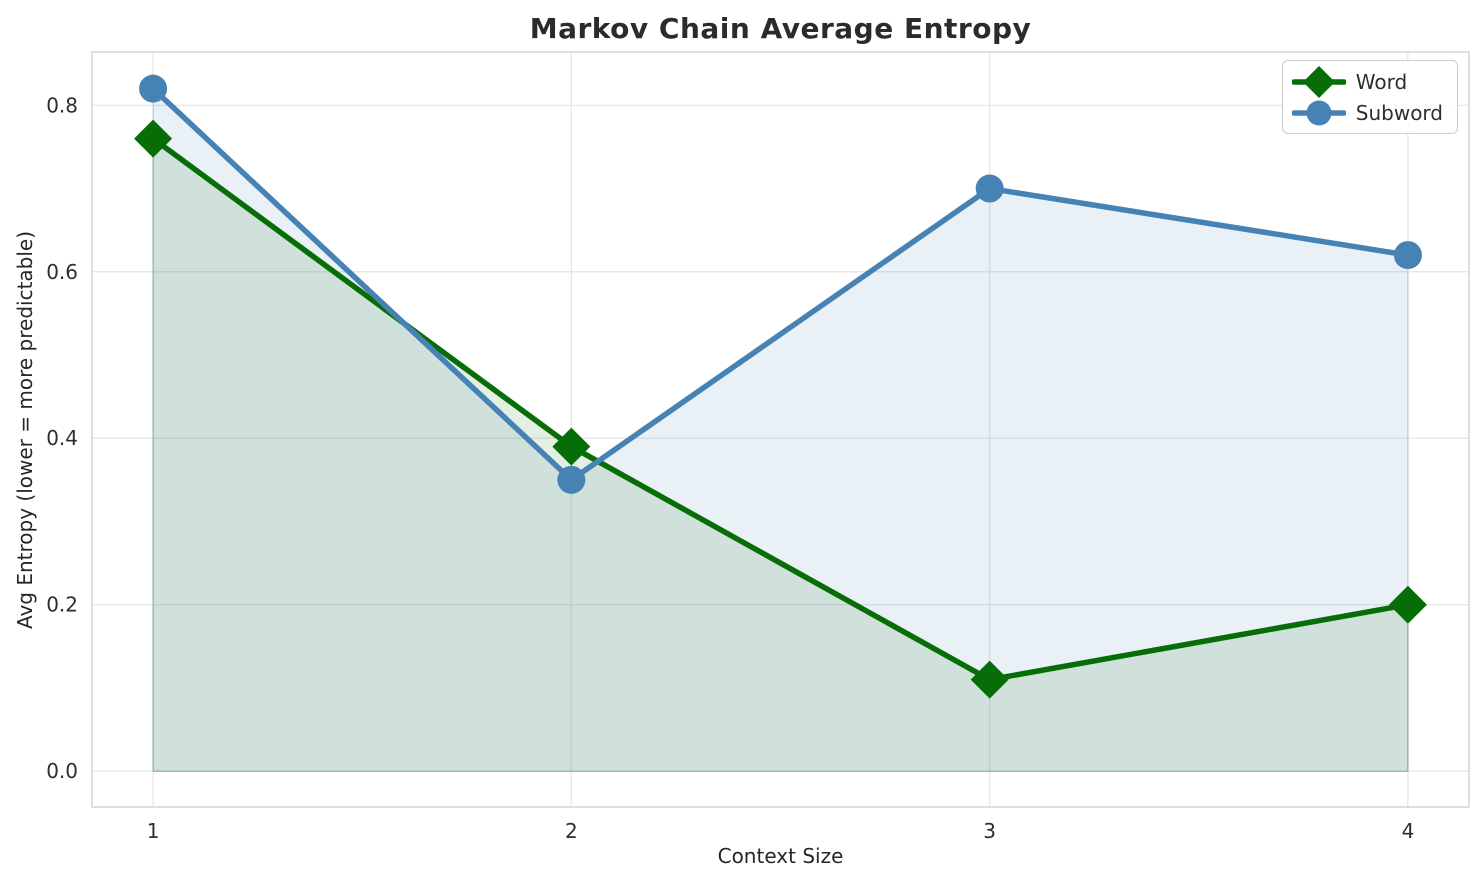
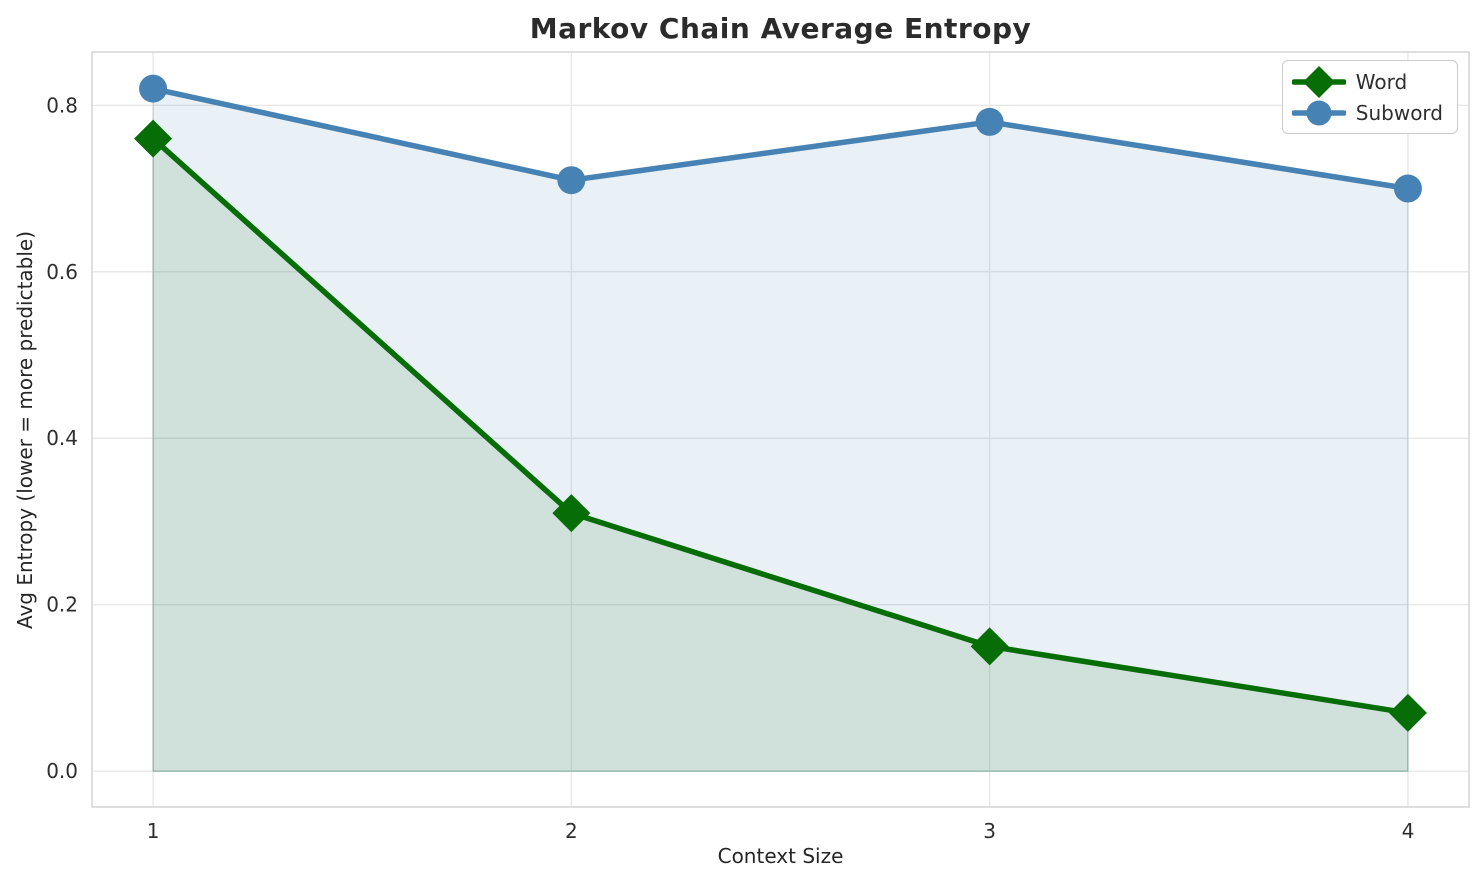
Word/2: 0.39 -> 0.31
Subword/2: 0.35 -> 0.71
Word/3: 0.11 -> 0.15
Subword/3: 0.70 -> 0.78
Word/4: 0.20 -> 0.07
Subword/4: 0.62 -> 0.70
